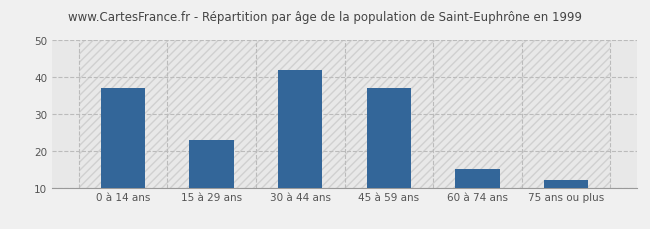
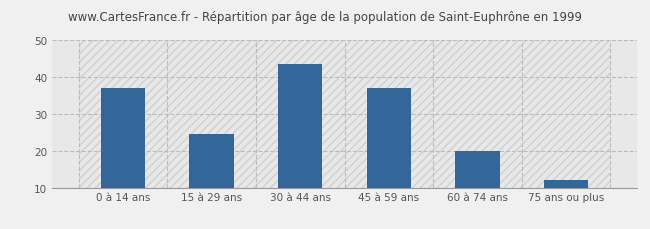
15 à 29 ans: 23.0 -> 24.5
30 à 44 ans: 42.0 -> 43.5
60 à 74 ans: 15.0 -> 20.0
